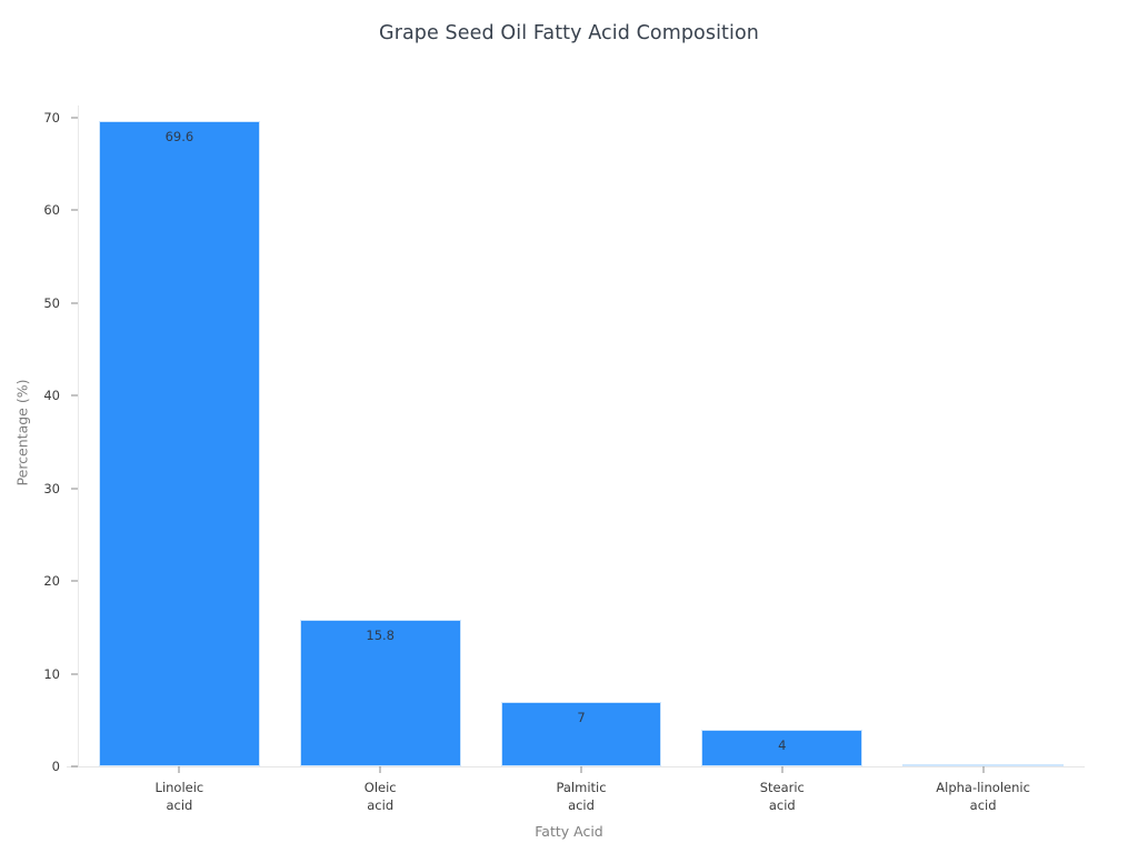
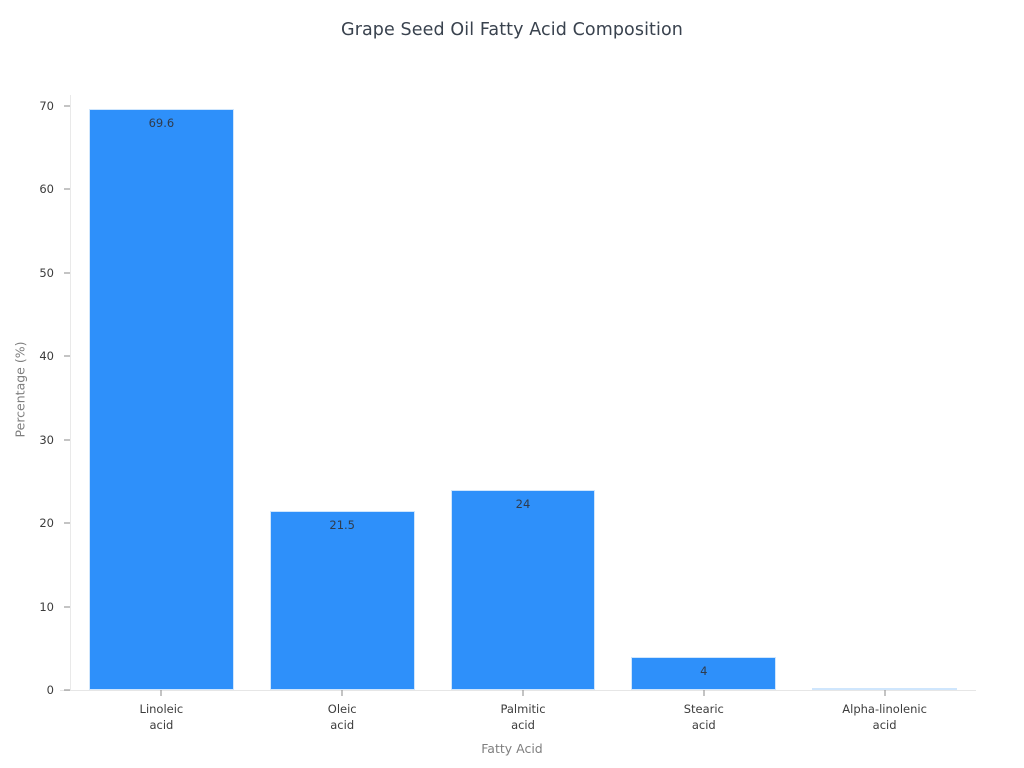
Oleic acid: 15.8 -> 21.5
Palmitic acid: 7 -> 24
